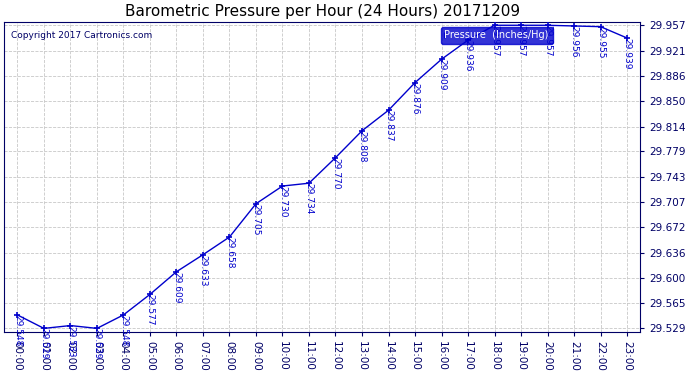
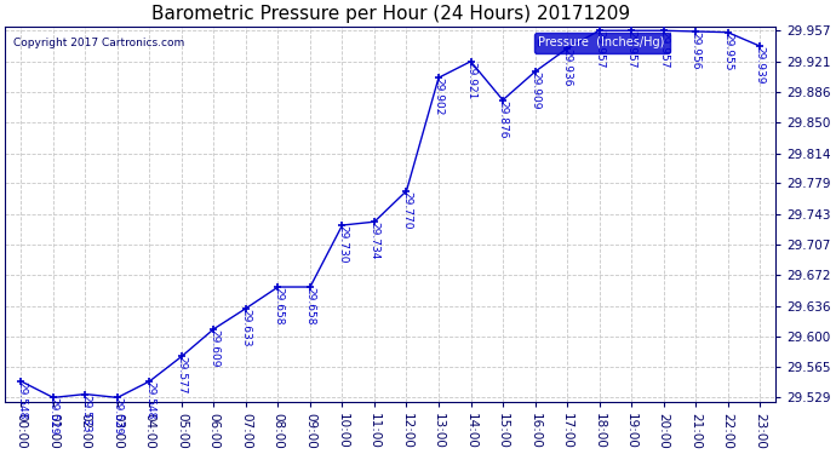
09:00: 29.705 -> 29.658
13:00: 29.808 -> 29.902
14:00: 29.837 -> 29.921
